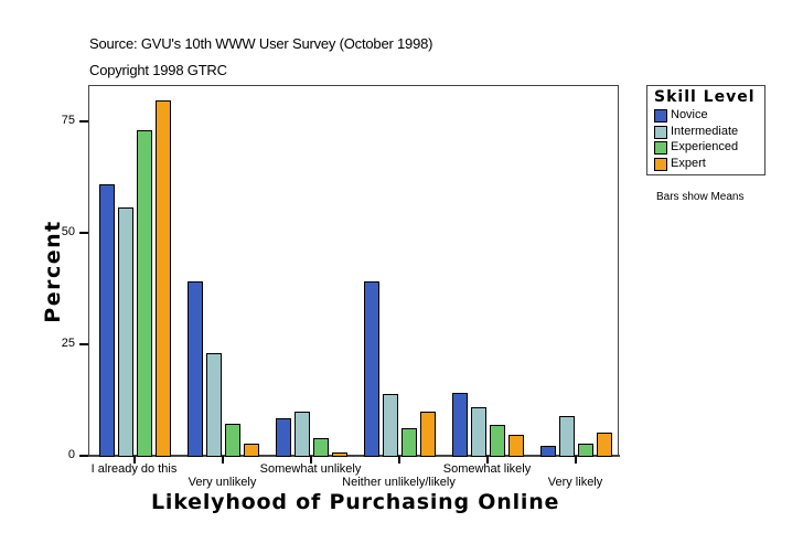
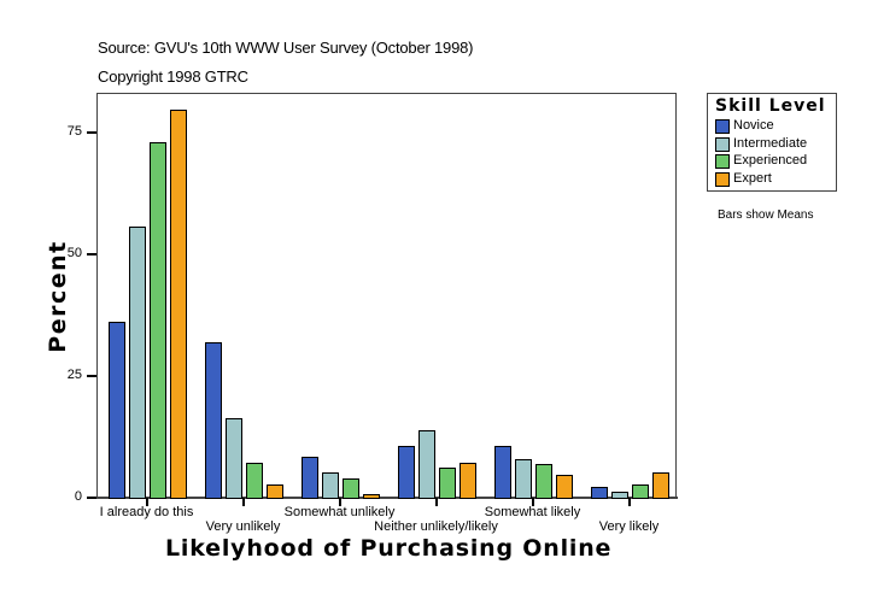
Novice/I already do this: 61 -> 36
Novice/Very unlikely: 39 -> 32
Intermediate/Very unlikely: 23 -> 16
Intermediate/Somewhat unlikely: 10 -> 5
Novice/Neither unlikely/likely: 39 -> 11
Expert/Neither unlikely/likely: 10 -> 7
Novice/Somewhat likely: 14 -> 11
Intermediate/Somewhat likely: 11 -> 8
Intermediate/Very likely: 9 -> 1
